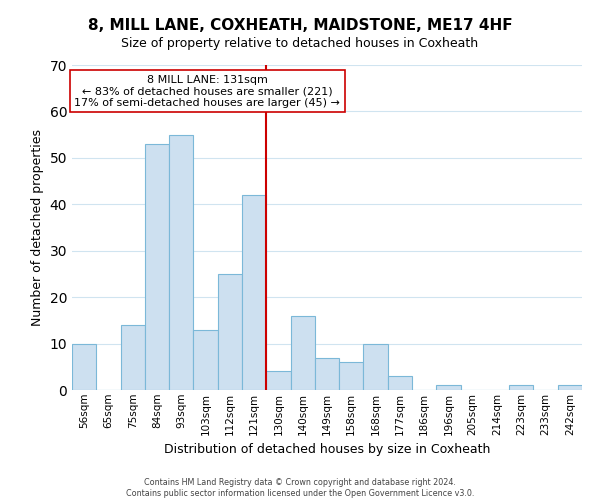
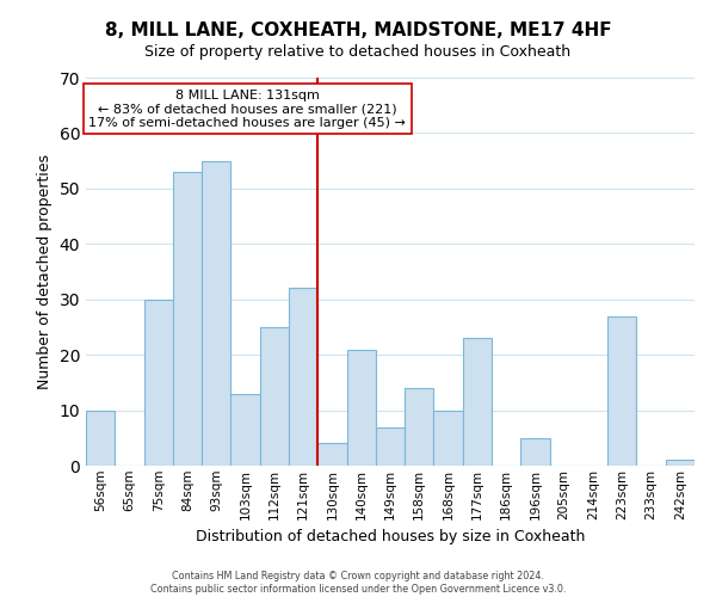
75sqm: 14 -> 30
121sqm: 42 -> 32
140sqm: 16 -> 21
158sqm: 6 -> 14
177sqm: 3 -> 23
196sqm: 1 -> 5
223sqm: 1 -> 27
